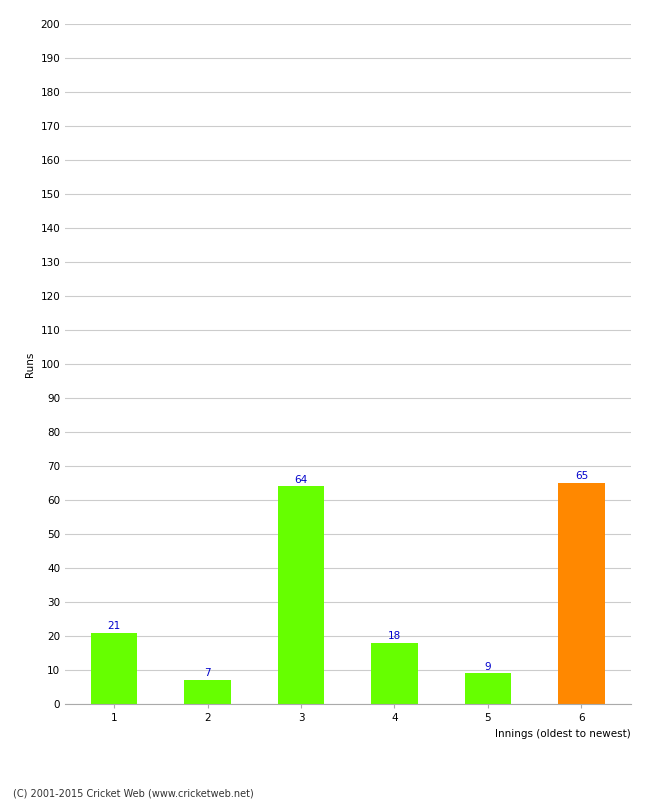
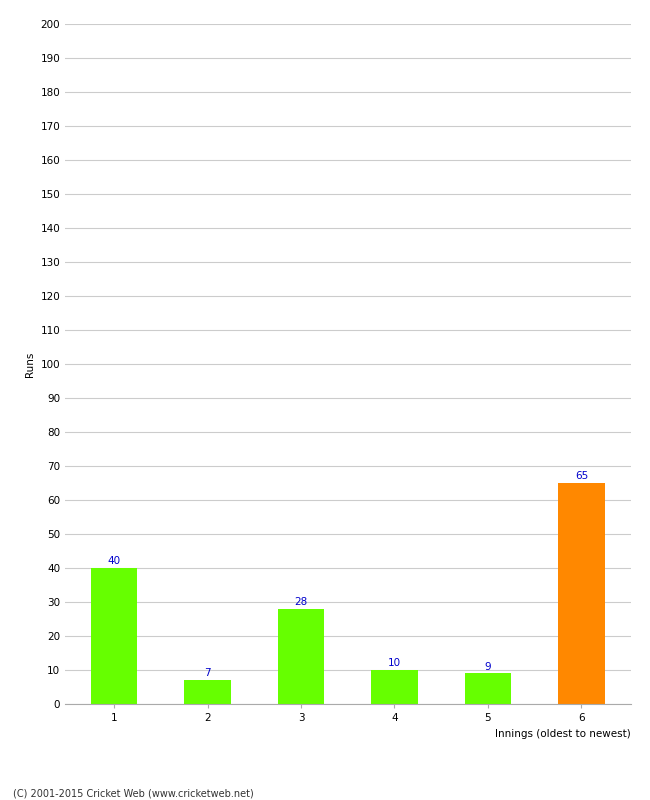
1: 21 -> 40
3: 64 -> 28
4: 18 -> 10
